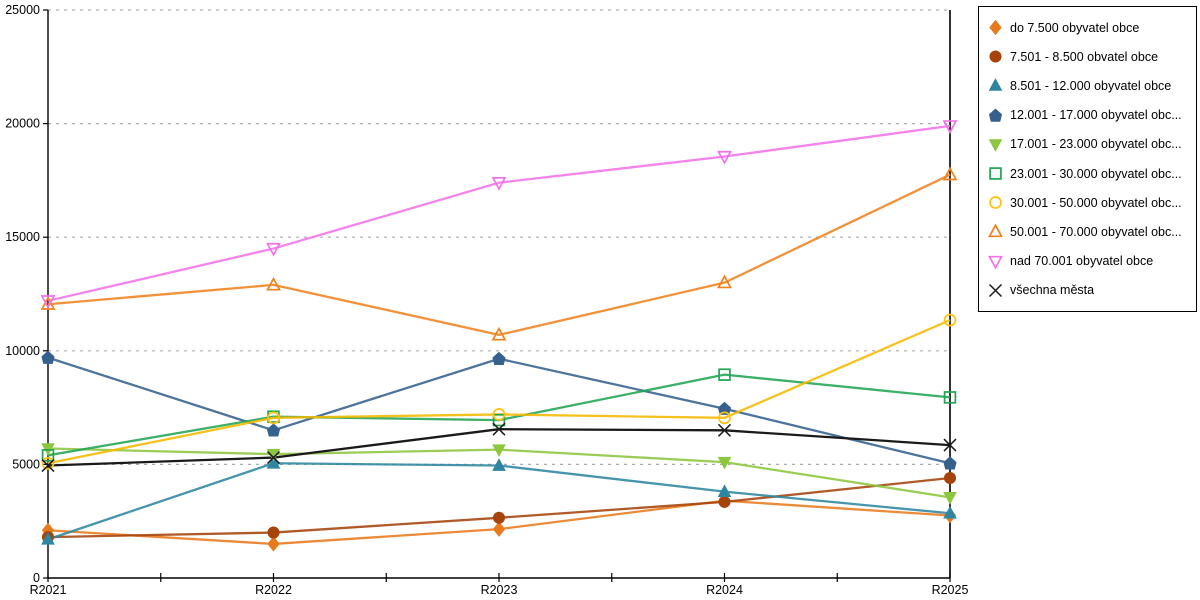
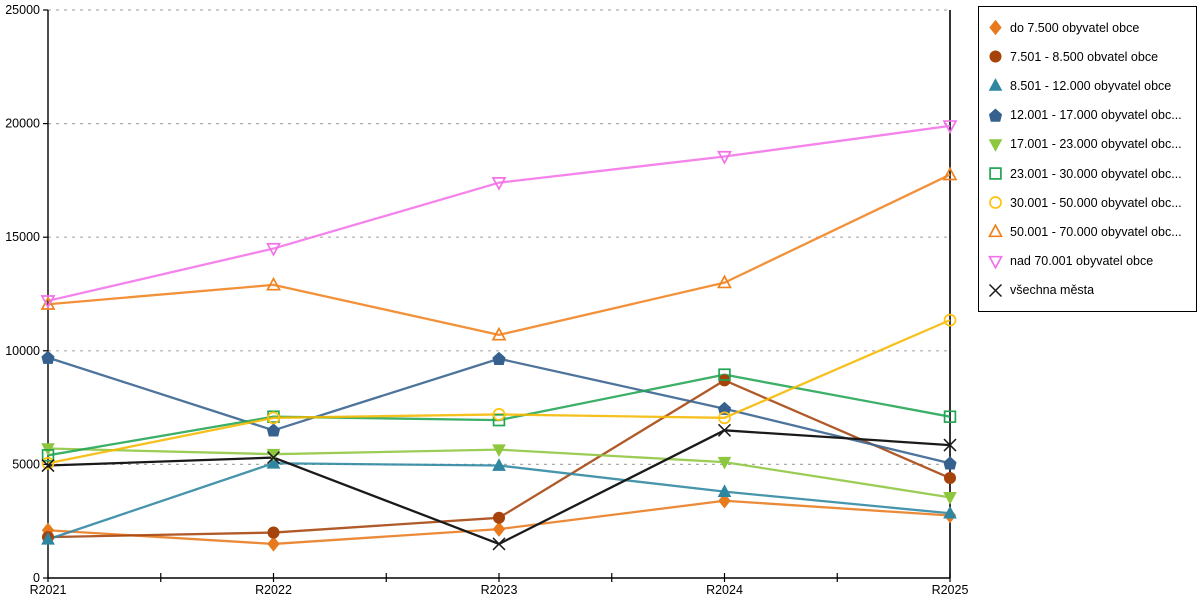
všechna města/R2023: 6600 -> 1500
7.501 - 8.500 obvatel obce/R2024: 3400 -> 8700
23.001 - 30.000 obyvatel obc.../R2025: 8000 -> 7100
